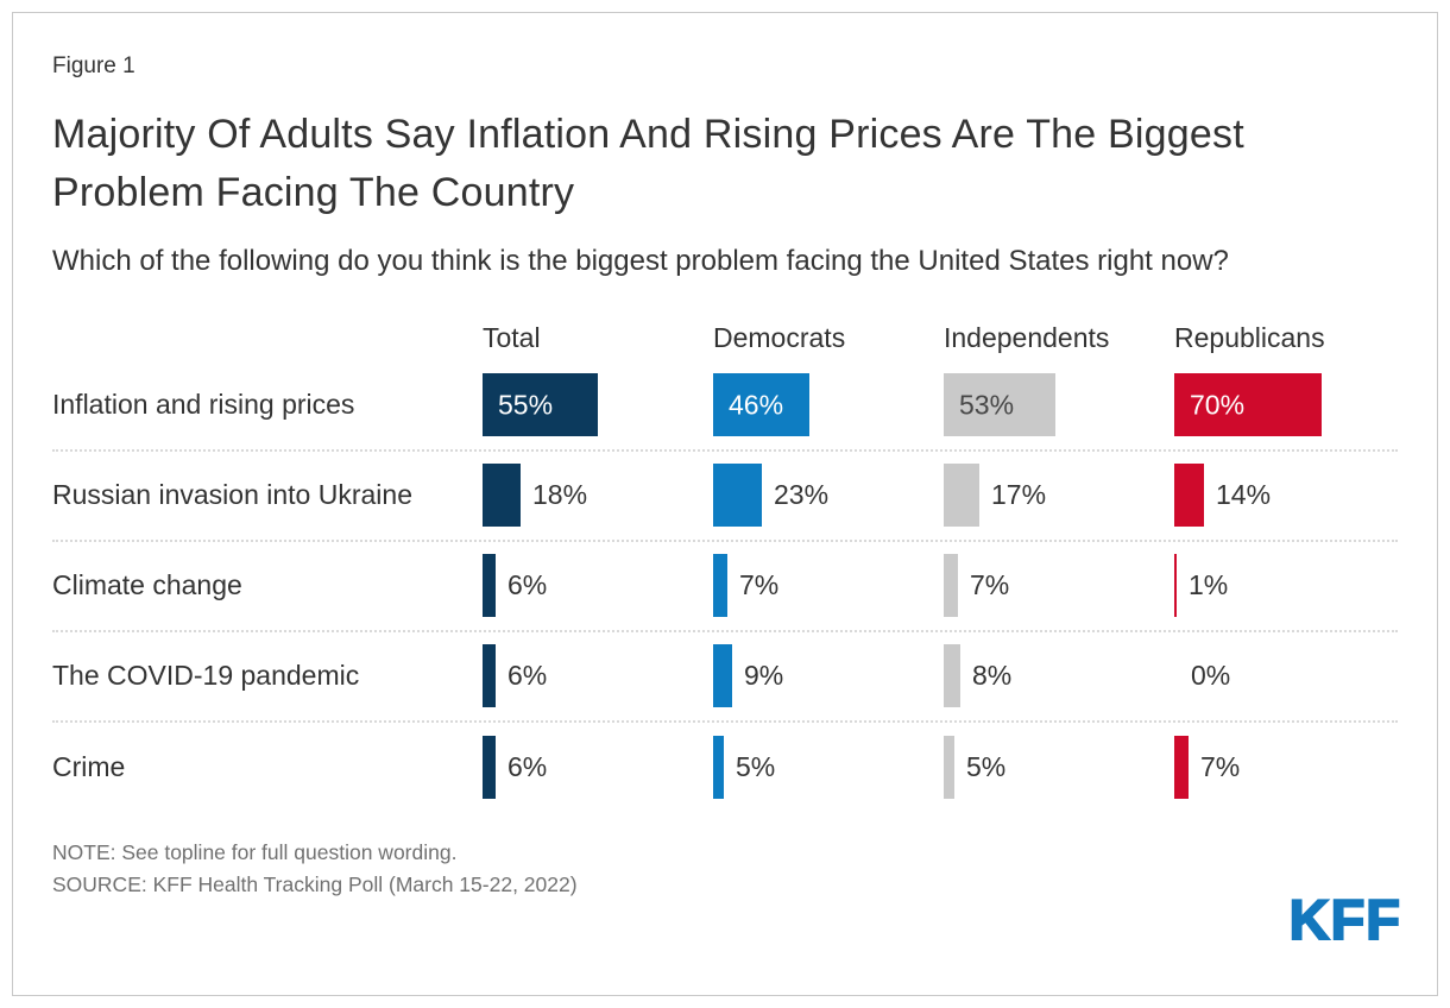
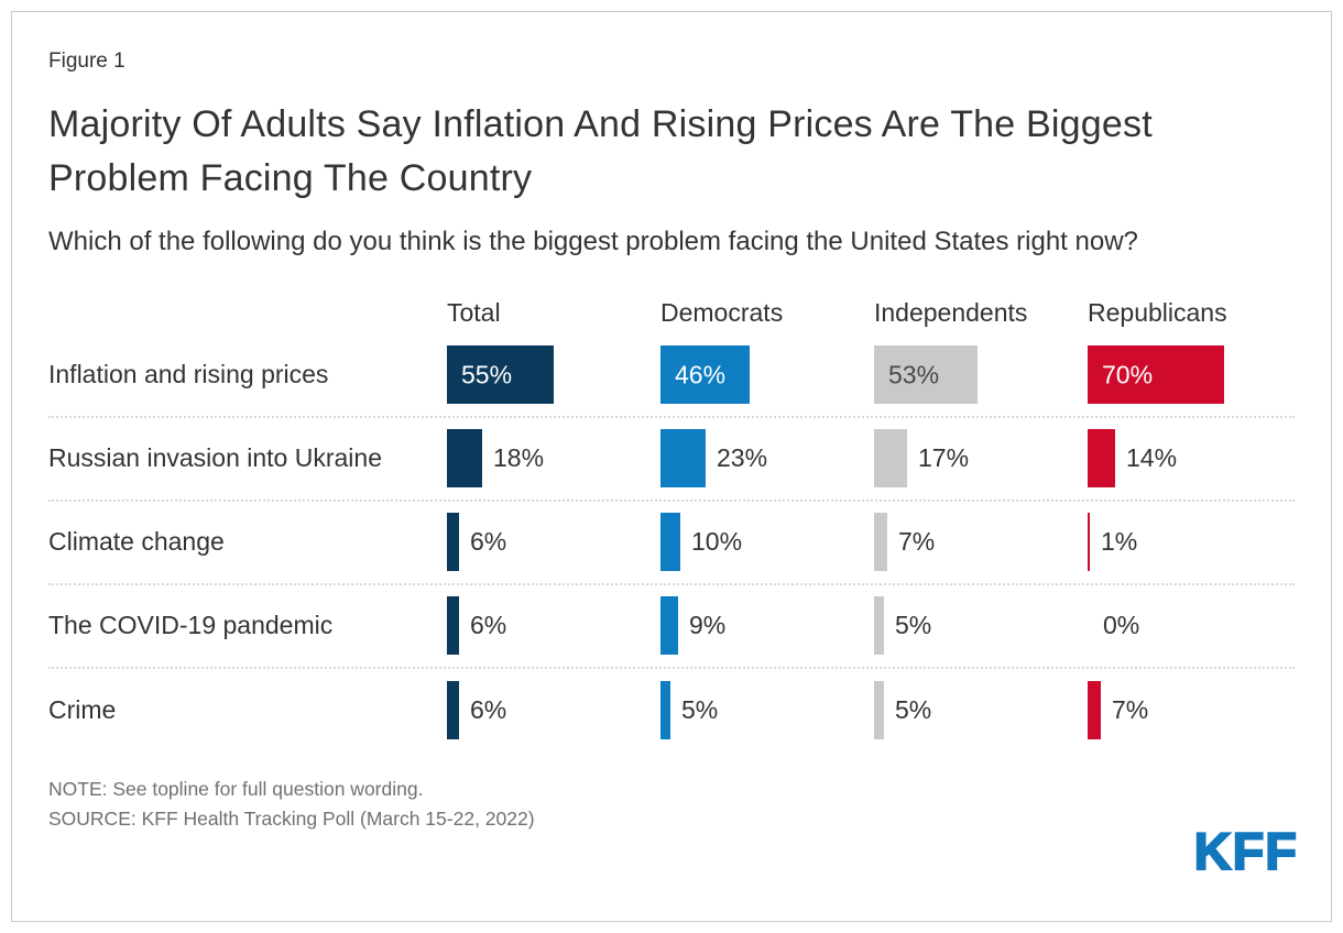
Democrats/Climate change: 7% -> 10%
Independents/The COVID-19 pandemic: 8% -> 5%
